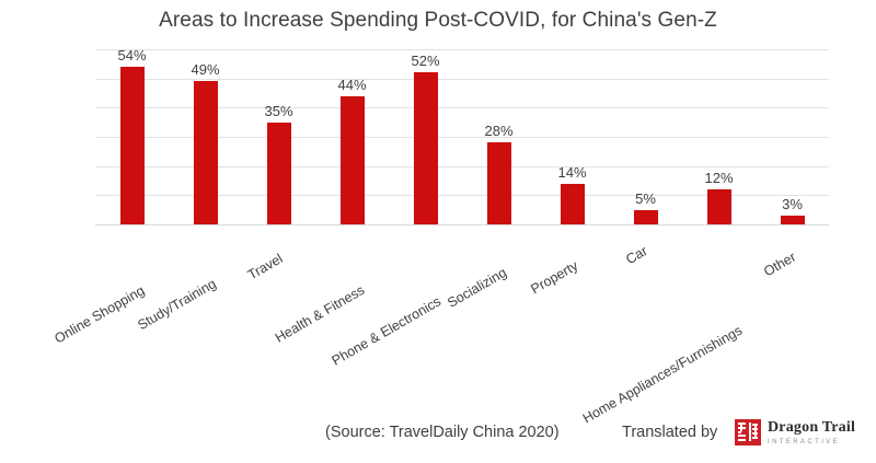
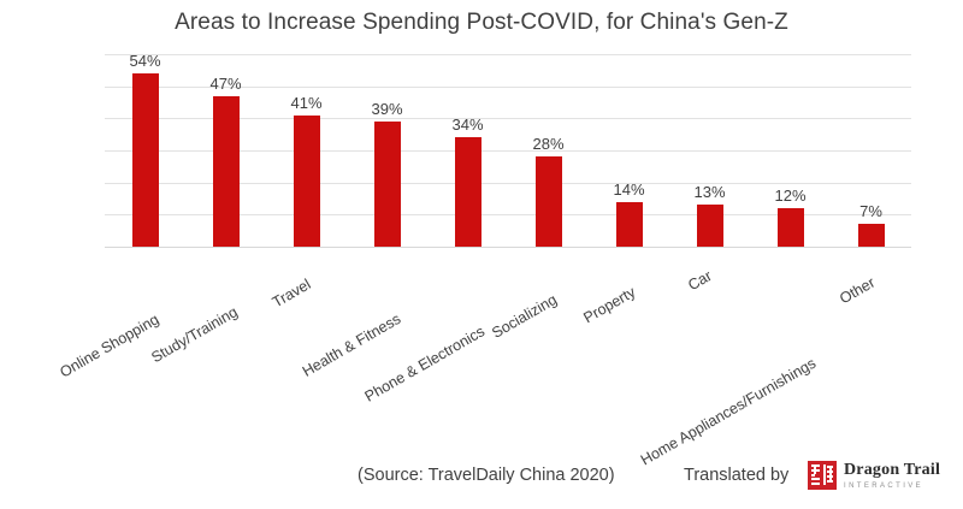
Study/Training: 49% -> 47%
Travel: 35% -> 41%
Health & Fitness: 44% -> 39%
Phone & Electronics: 52% -> 34%
Car: 5% -> 13%
Other: 3% -> 7%
